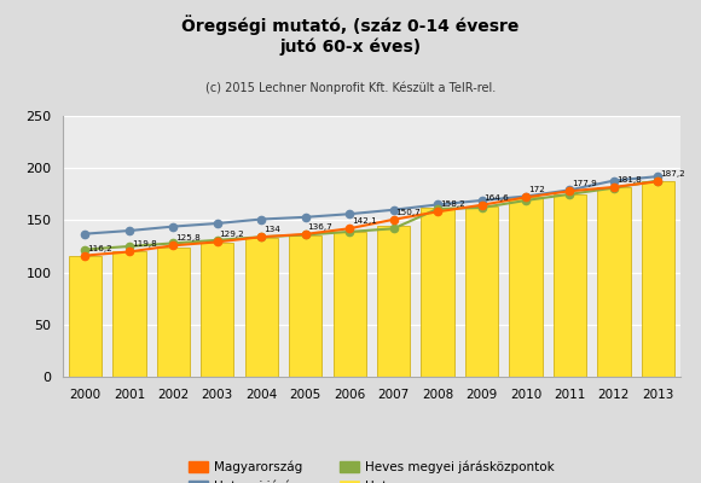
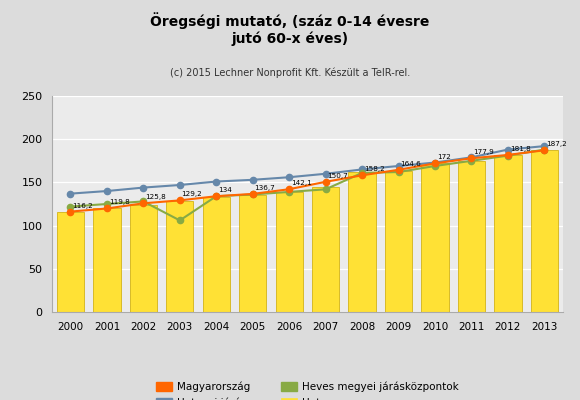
Heves megyei járásközpontok/2003: 131 -> 106
